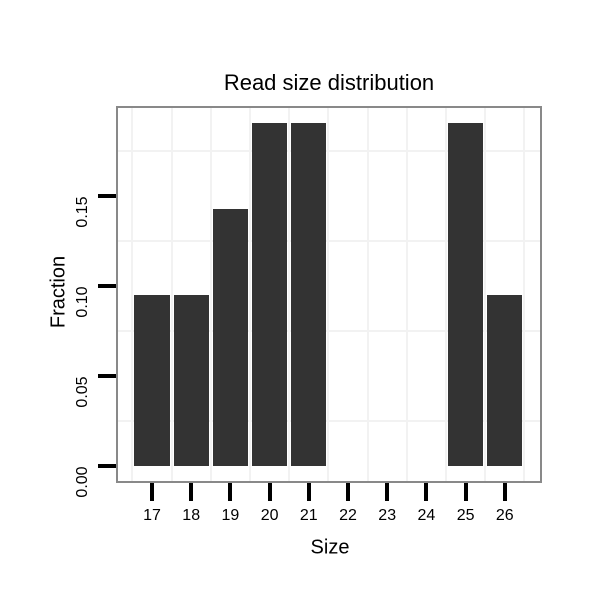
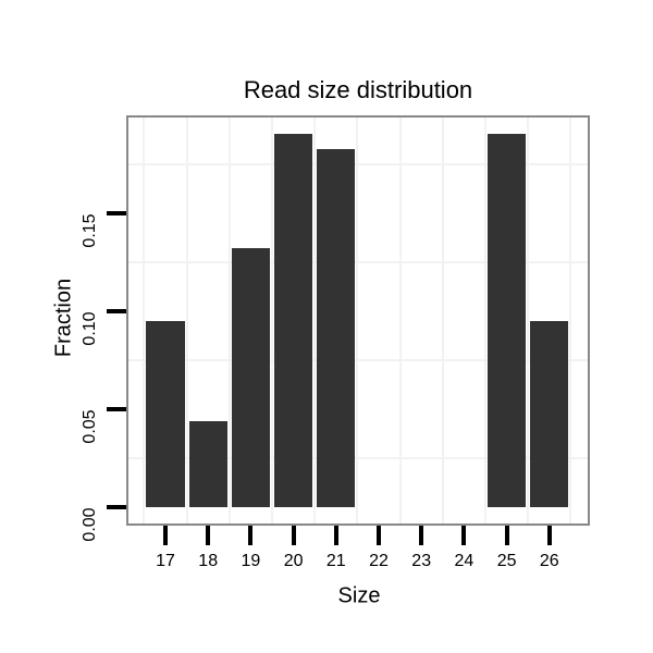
18: 0.095 -> 0.044
19: 0.143 -> 0.132
21: 0.191 -> 0.183
